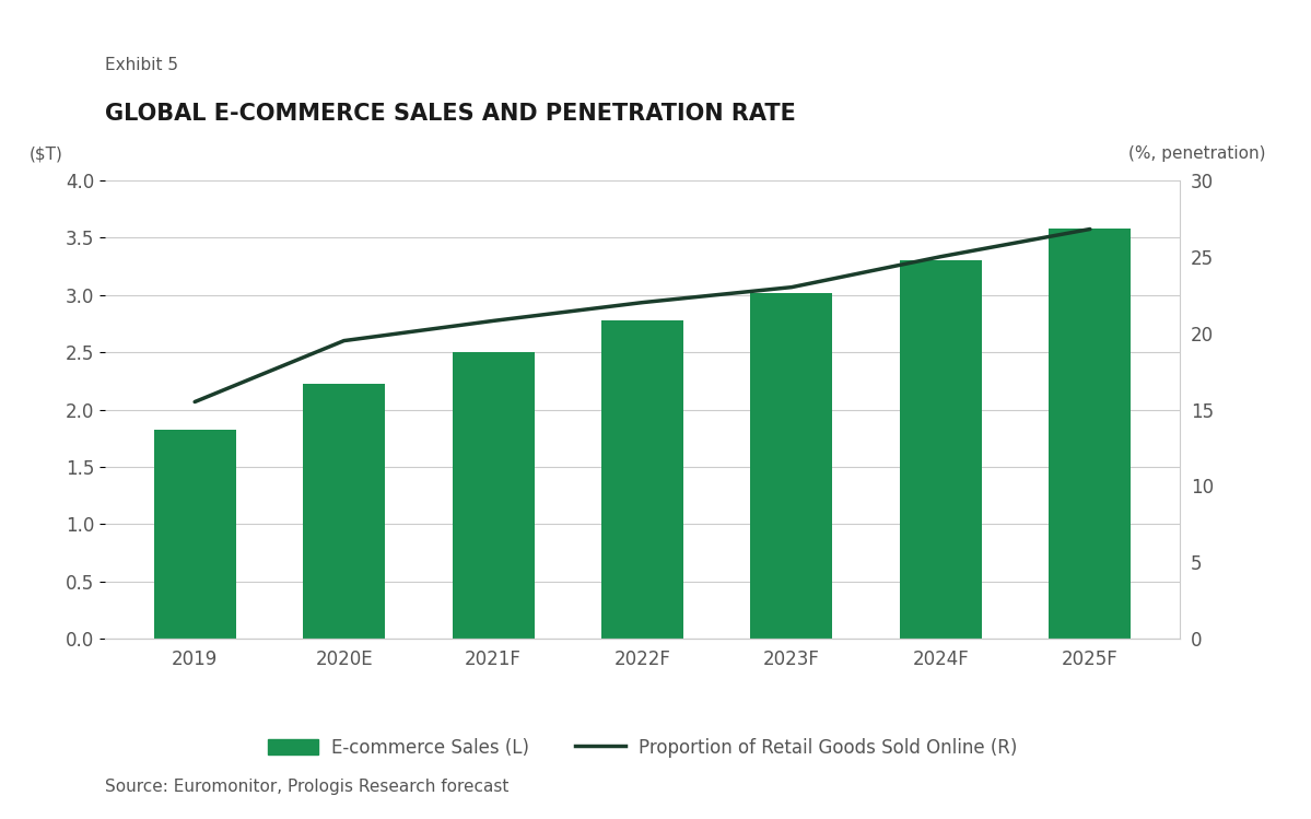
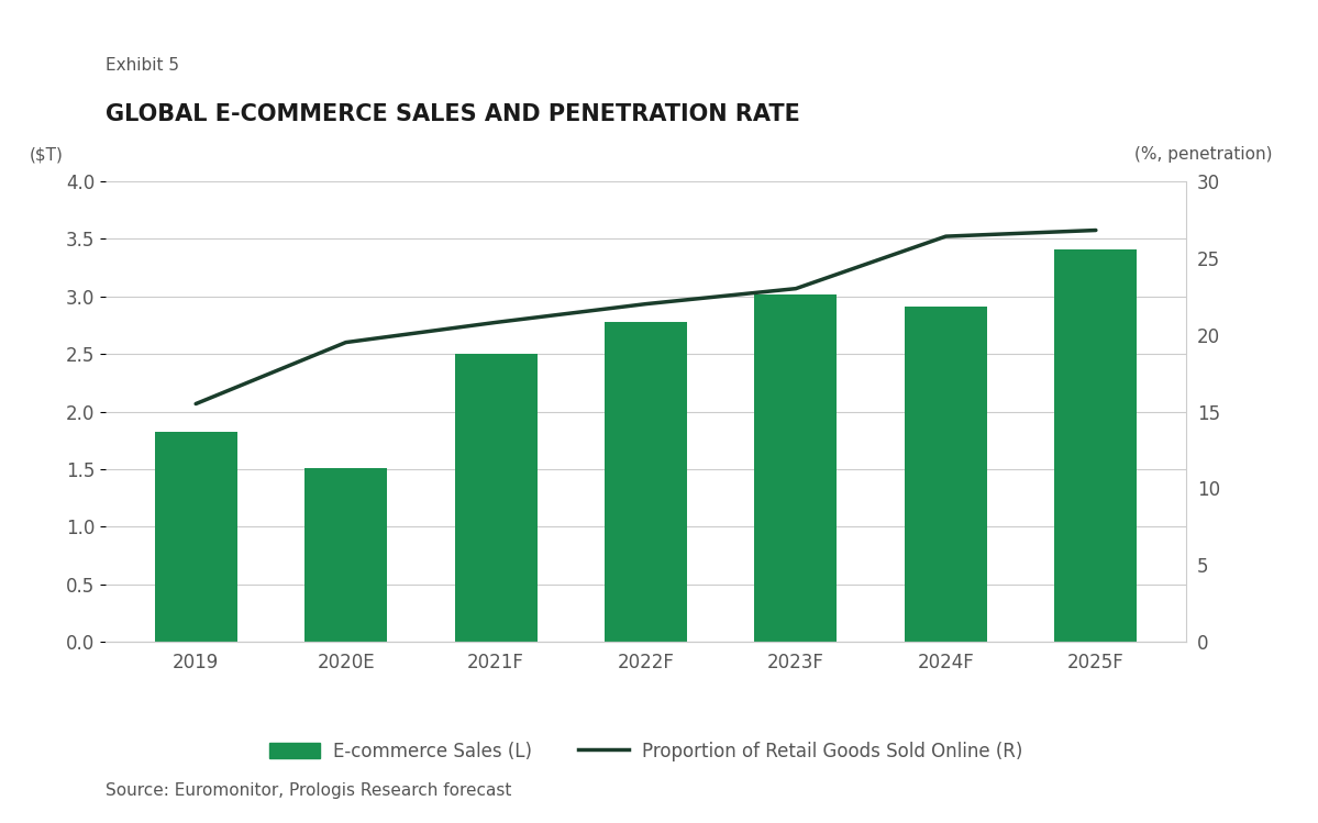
E-commerce Sales (L)/2020E: 2.22 -> 1.51
E-commerce Sales (L)/2024F: 3.30 -> 2.91
Proportion of Retail Goods Sold Online (R)/2024F: 25.0 -> 26.4
E-commerce Sales (L)/2025F: 3.58 -> 3.41
